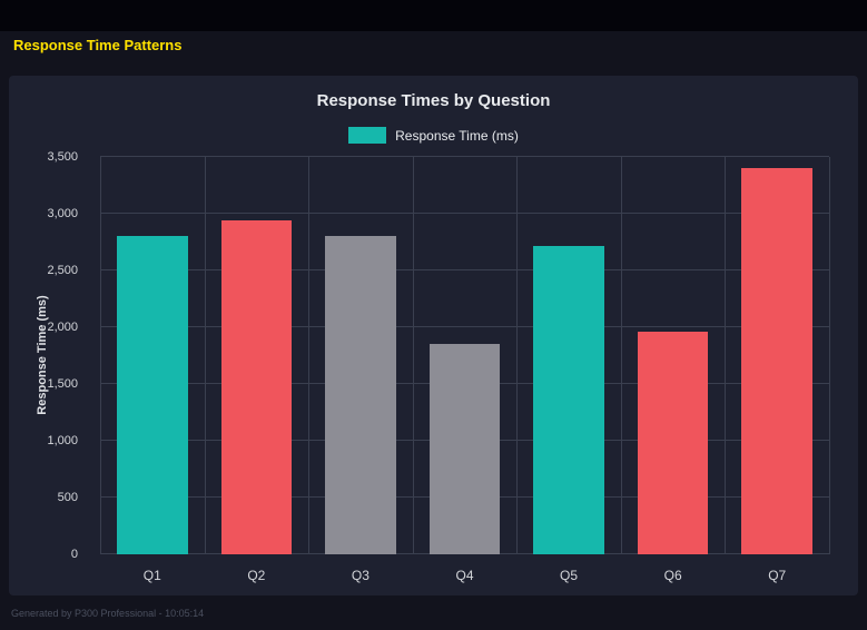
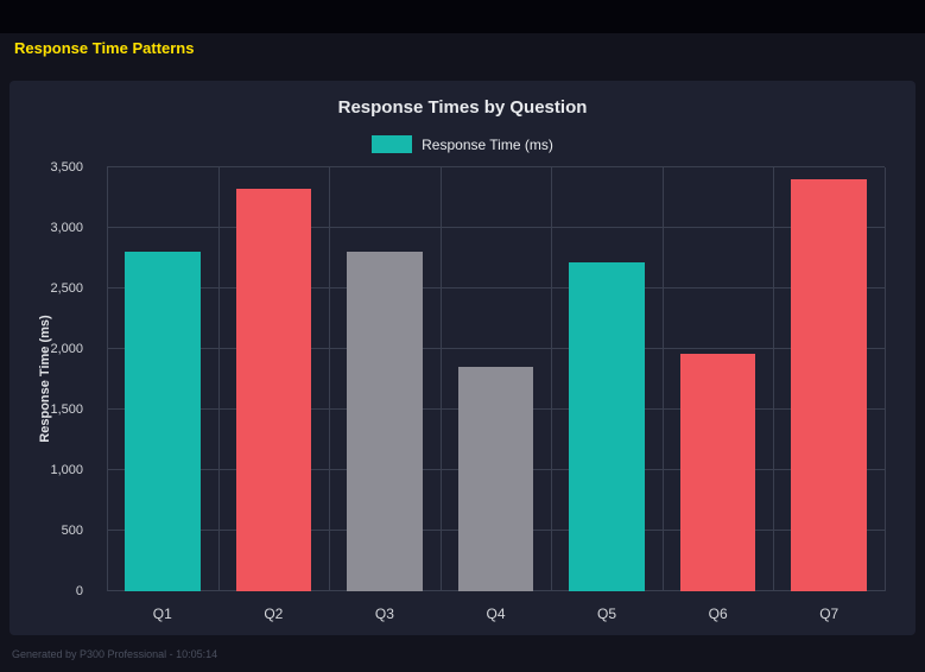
Q2: 2940 -> 3320
